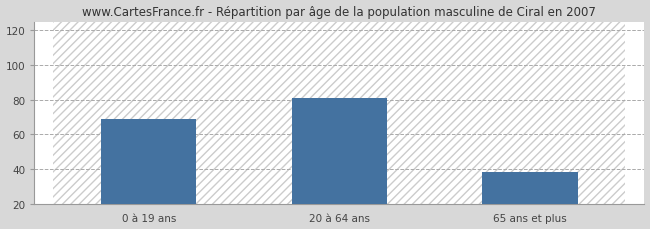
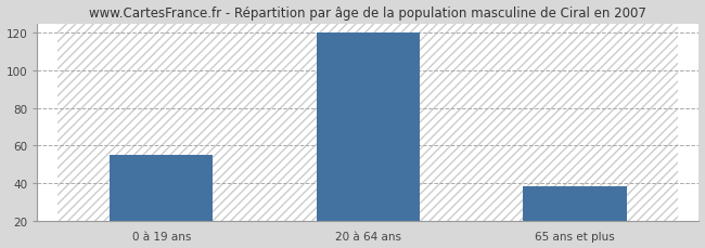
0 à 19 ans: 69 -> 55
20 à 64 ans: 81 -> 120
